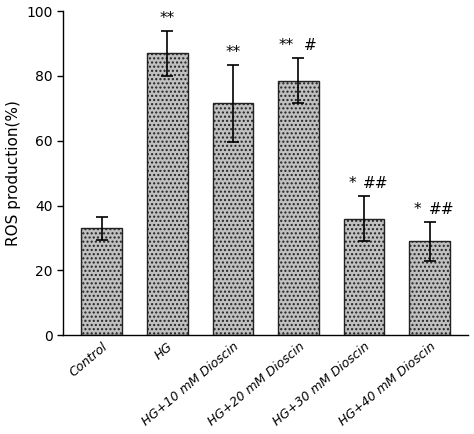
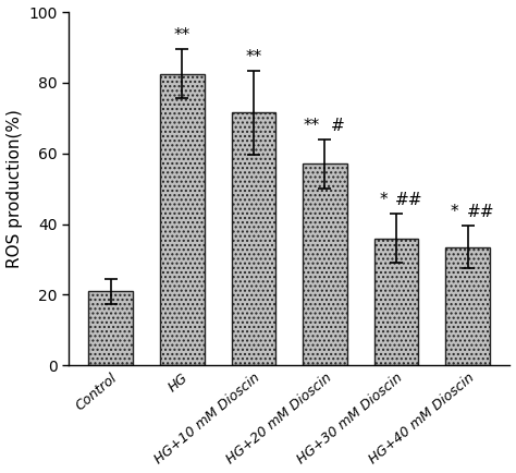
Control: 33.0 -> 21.0
HG: 87.0 -> 82.5
HG+20 mM Dioscin: 78.5 -> 57.0
HG+40 mM Dioscin: 29.0 -> 33.5
